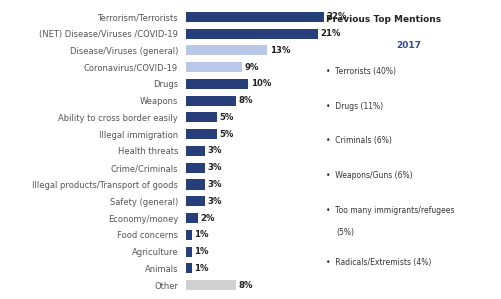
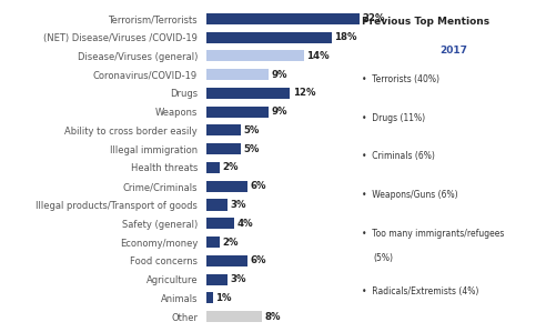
(NET) Disease/Viruses /COVID-19: 21% -> 18%
Disease/Viruses (general): 13% -> 14%
Drugs: 10% -> 12%
Weapons: 8% -> 9%
Health threats: 3% -> 2%
Crime/Criminals: 3% -> 6%
Safety (general): 3% -> 4%
Food concerns: 1% -> 6%
Agriculture: 1% -> 3%
